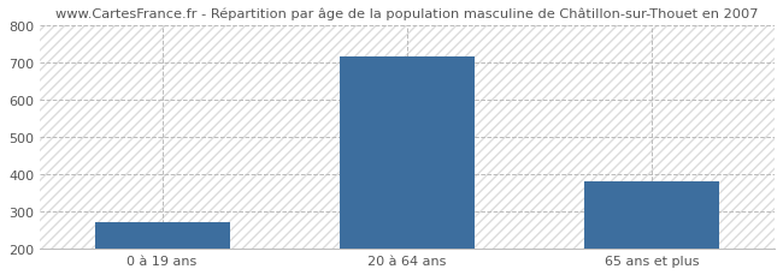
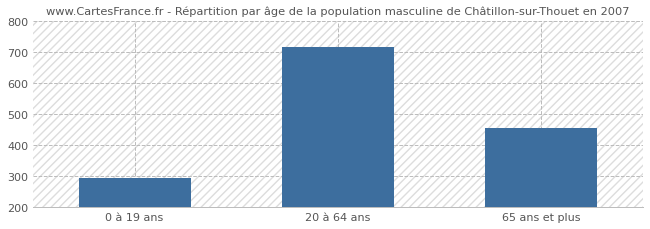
0 à 19 ans: 272 -> 295
65 ans et plus: 382 -> 455
